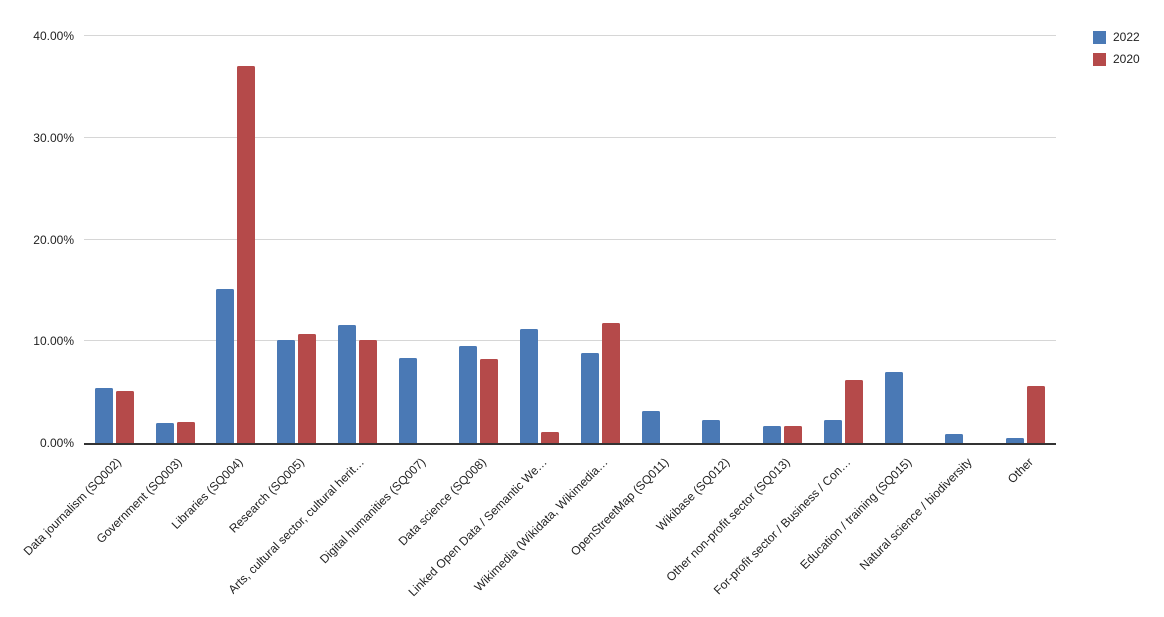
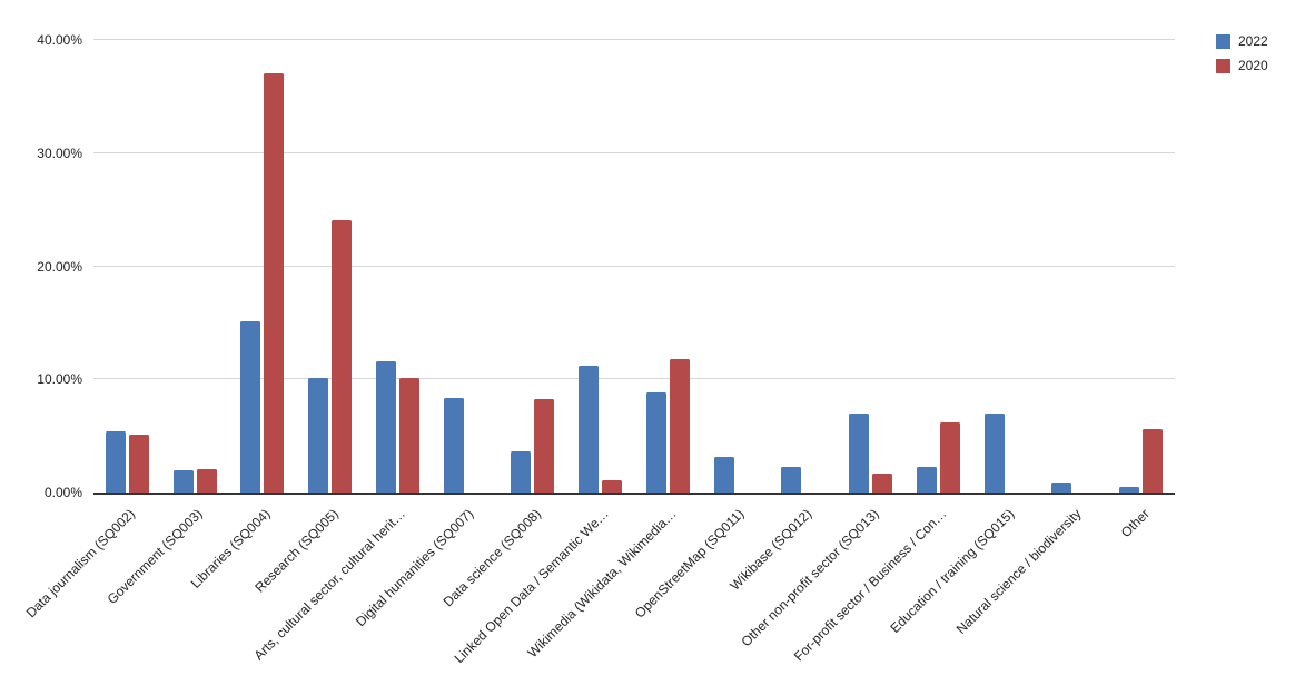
2020/Research (SQ005): 10.7% -> 24.1%
2022/Data science (SQ008): 9.5% -> 3.6%
2022/Other non-profit sector (SQ013): 1.7% -> 7.0%
